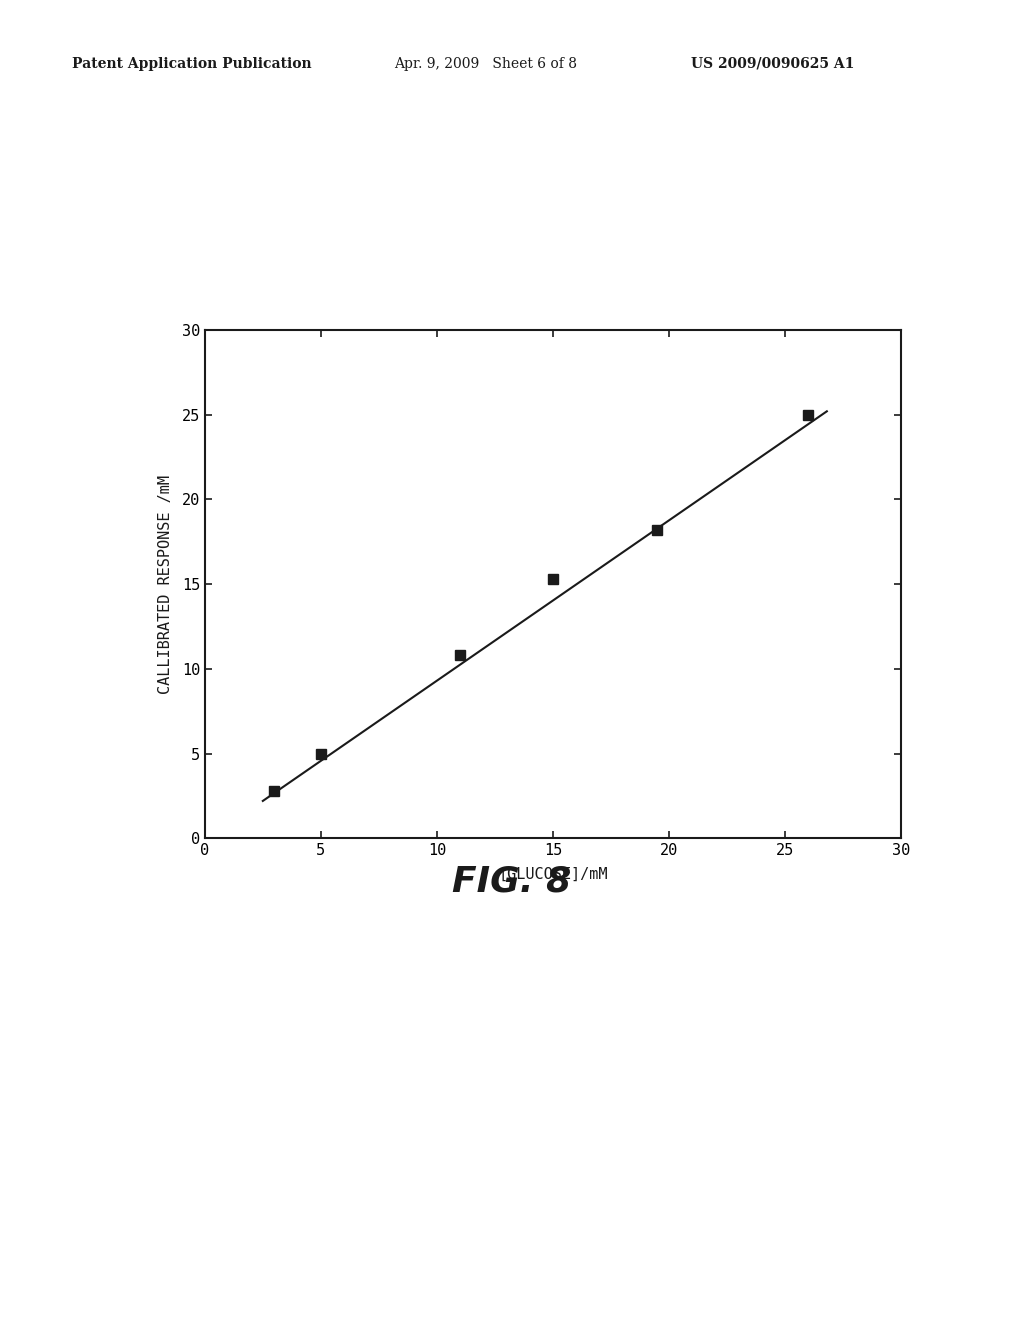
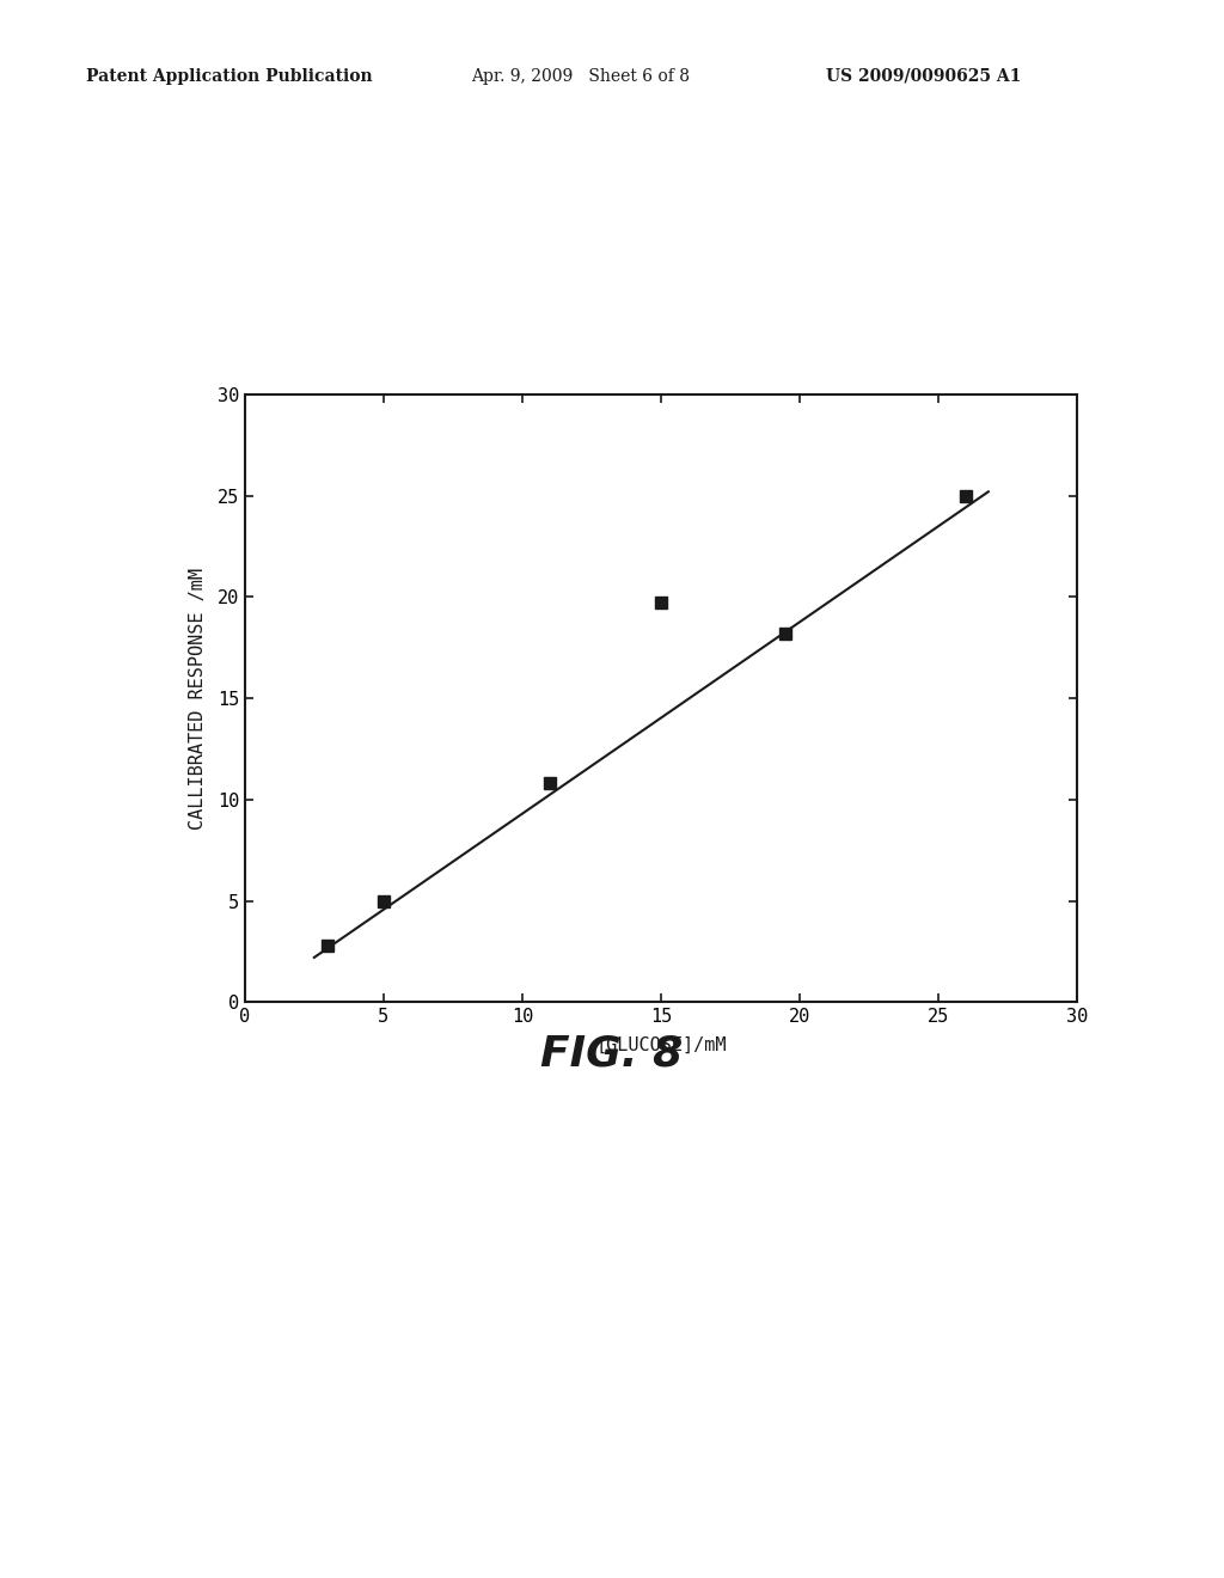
15: 15.3 -> 19.7
